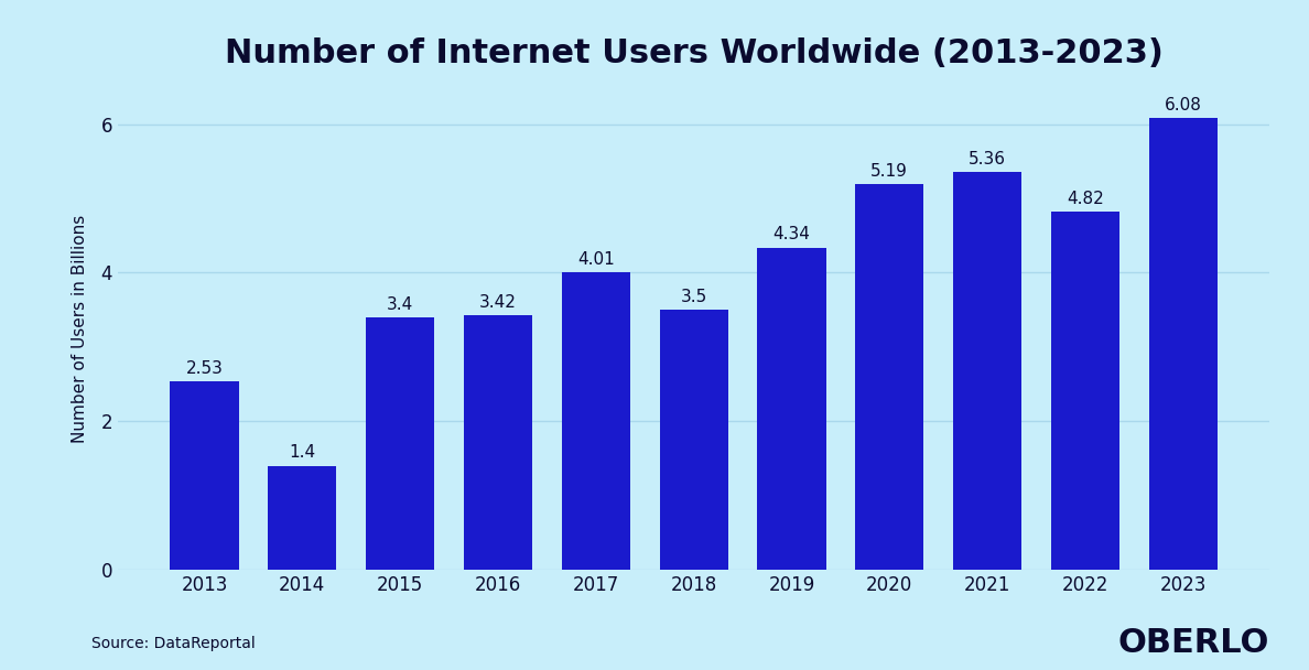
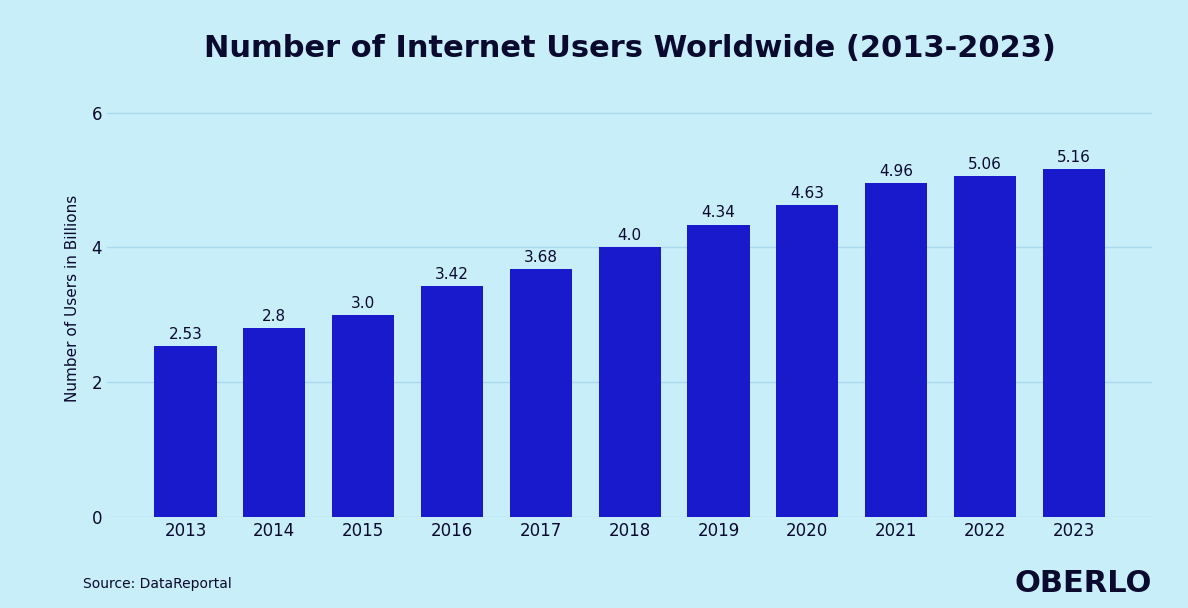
2014: 1.4 -> 2.8
2015: 3.4 -> 3.0
2017: 4.01 -> 3.68
2018: 3.5 -> 4.0
2020: 5.19 -> 4.63
2021: 5.36 -> 4.96
2022: 4.82 -> 5.06
2023: 6.08 -> 5.16
